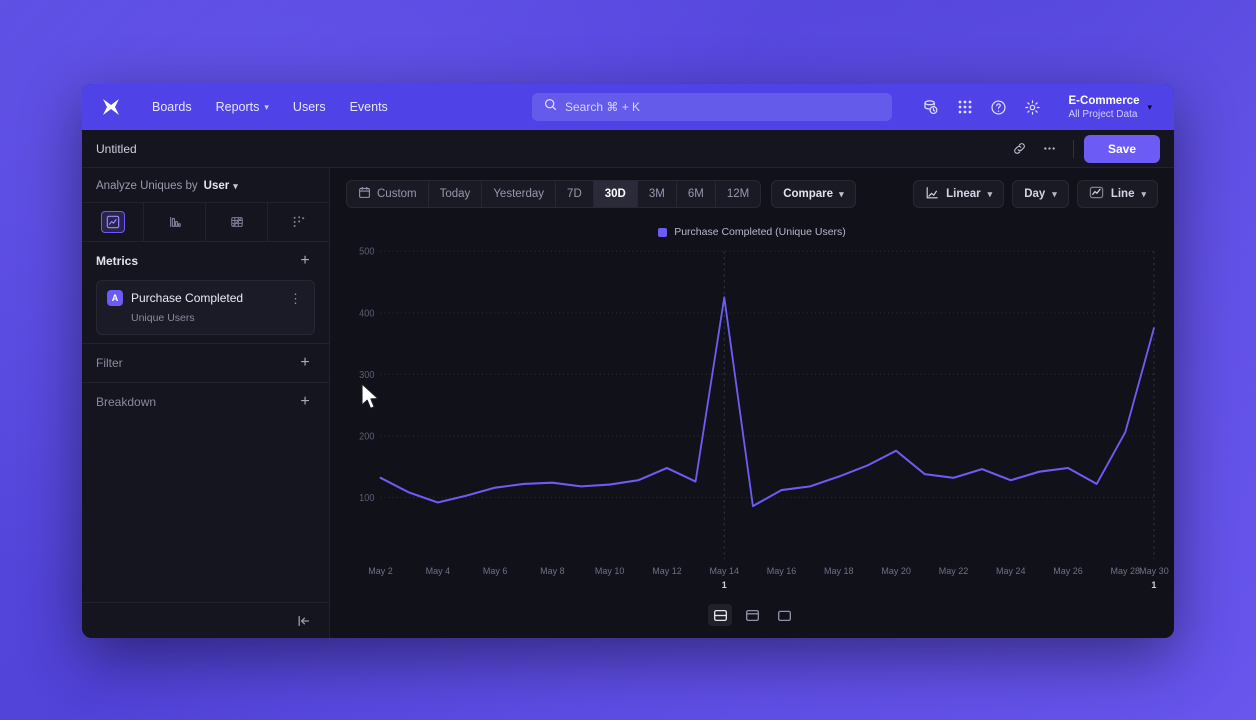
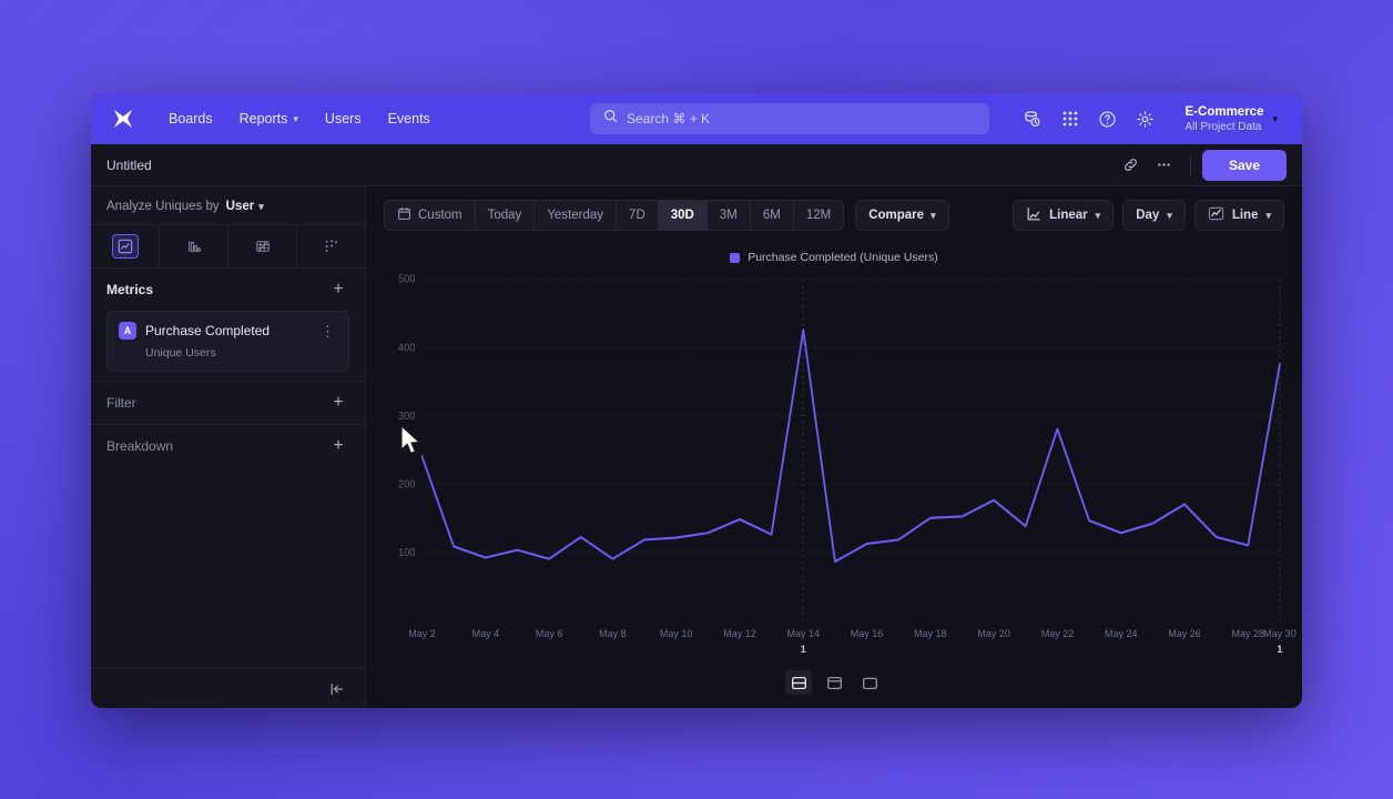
May 2: 130 -> 240
May 6: 120 -> 90
May 8: 120 -> 90
May 18: 130 -> 150
May 22: 130 -> 280
May 26: 150 -> 170
May 28: 210 -> 110
